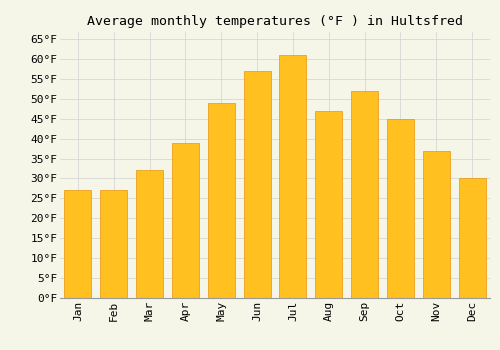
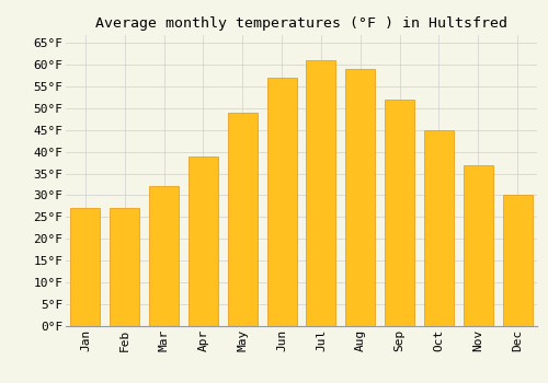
Aug: 47°F -> 59°F
